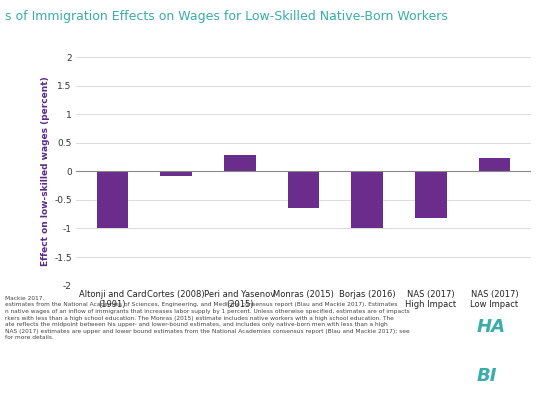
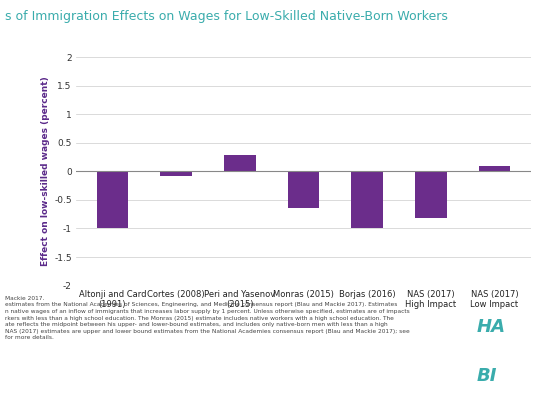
NAS (2017) Low Impact: 0.24 -> 0.10
